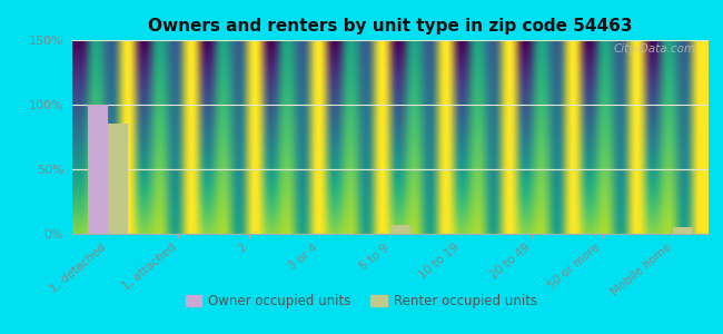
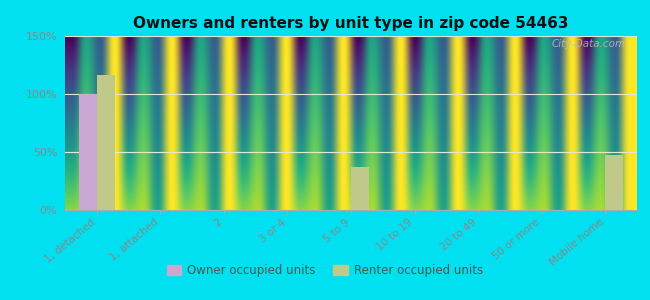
Renter occupied units/1, detached: 85% -> 116%
Renter occupied units/5 to 9: 7% -> 37%
Renter occupied units/Mobile home: 5% -> 47%
